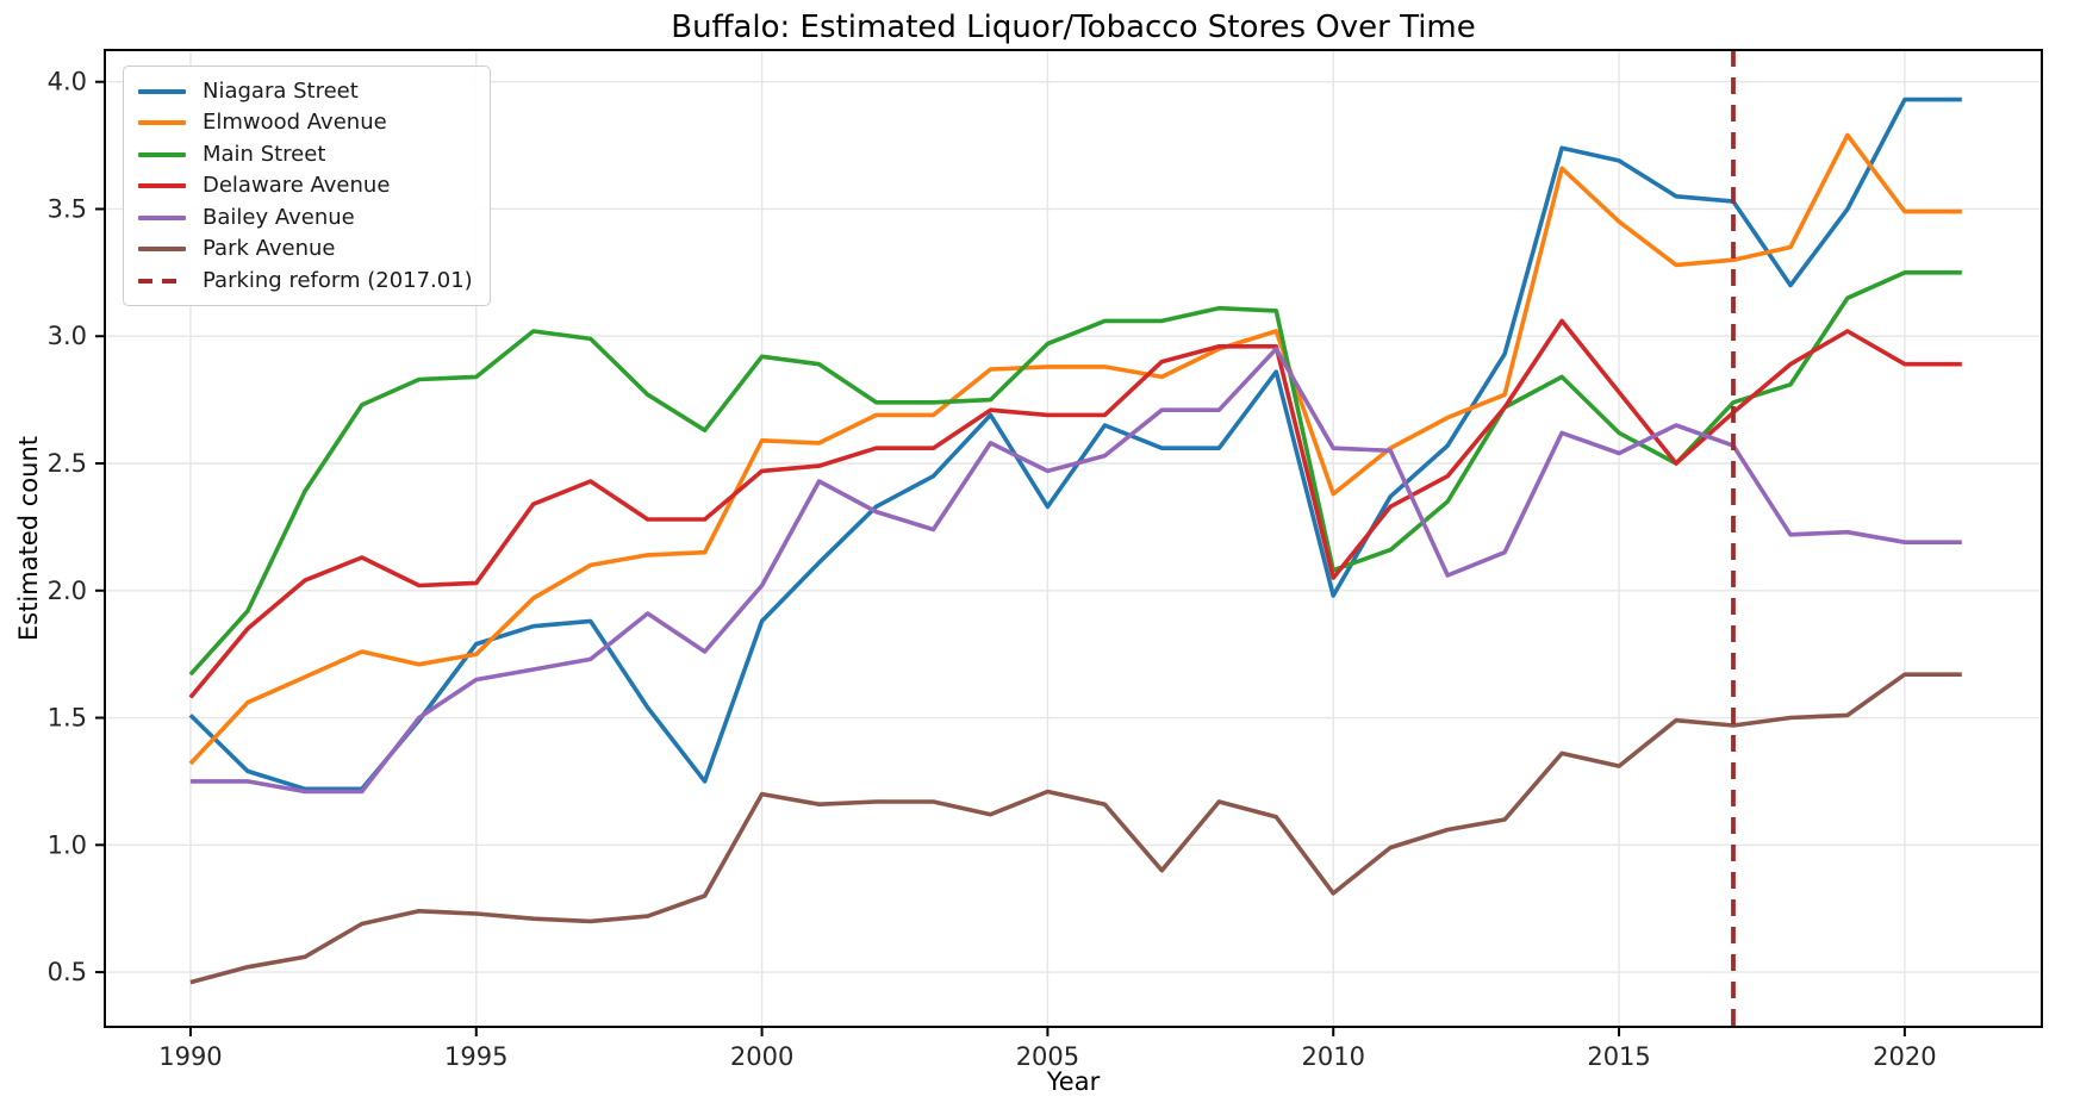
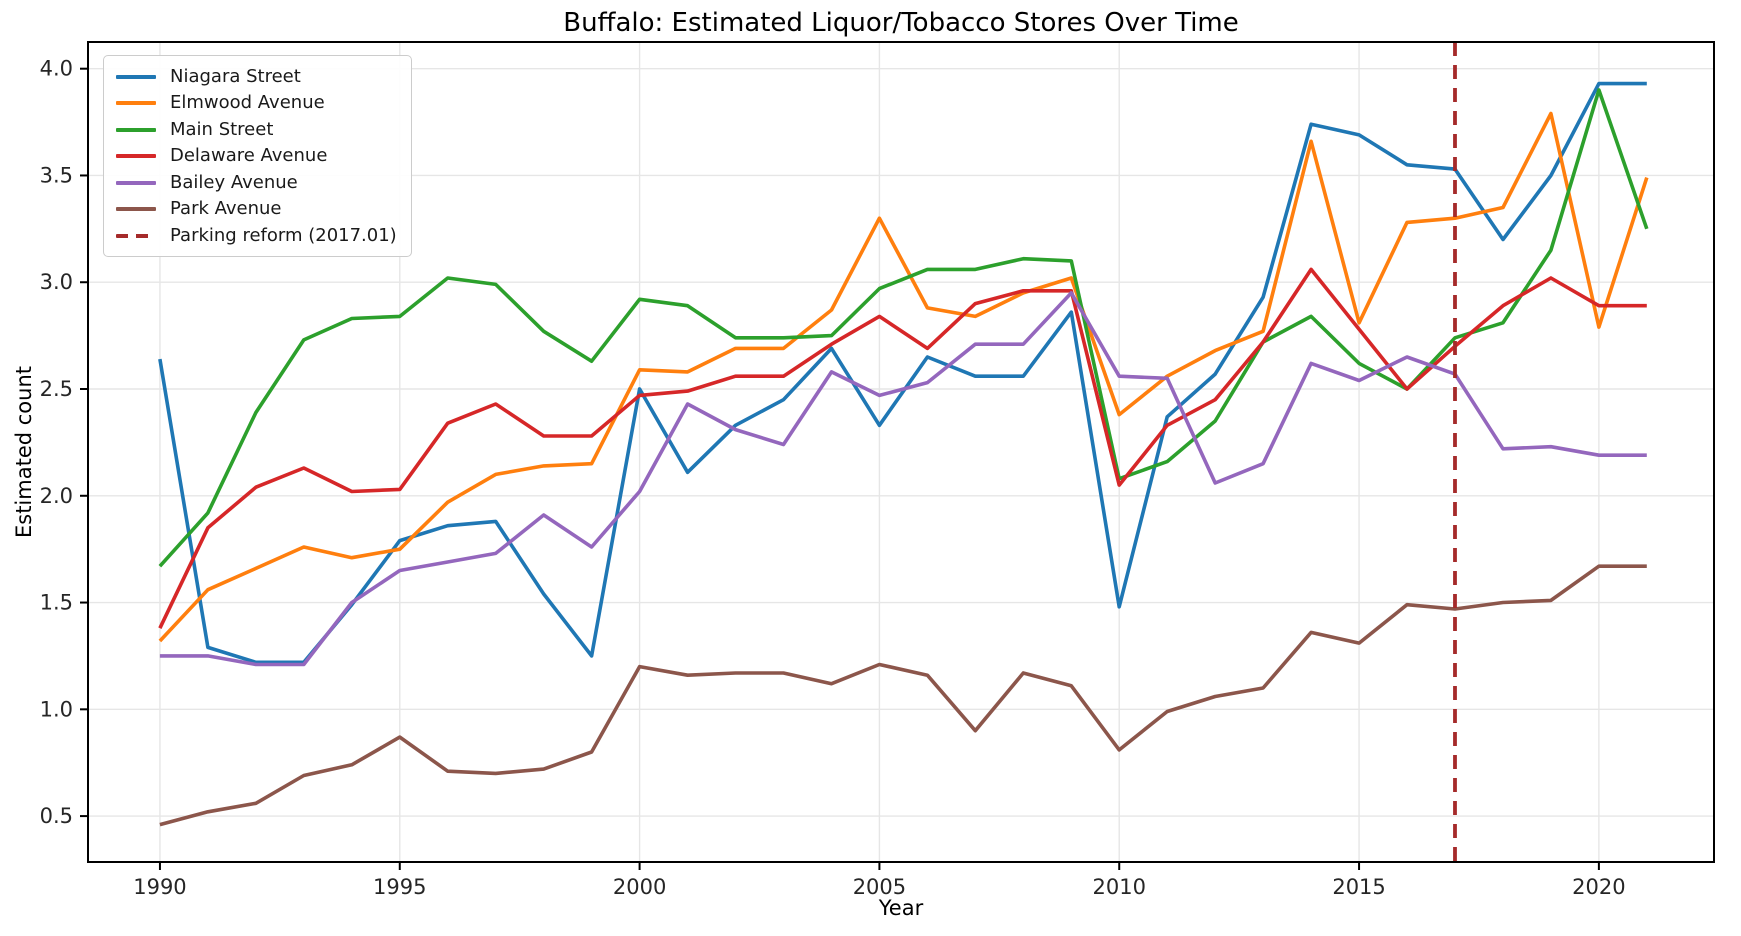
Niagara Street/1990: 1.51 -> 2.64
Delaware Avenue/1990: 1.58 -> 1.38
Park Avenue/1995: 0.73 -> 0.87
Niagara Street/2000: 1.88 -> 2.50
Elmwood Avenue/2005: 2.88 -> 3.30
Delaware Avenue/2005: 2.69 -> 2.84
Niagara Street/2010: 1.98 -> 1.48
Elmwood Avenue/2015: 3.45 -> 2.81
Elmwood Avenue/2020: 3.49 -> 2.79
Main Street/2020: 3.25 -> 3.90
